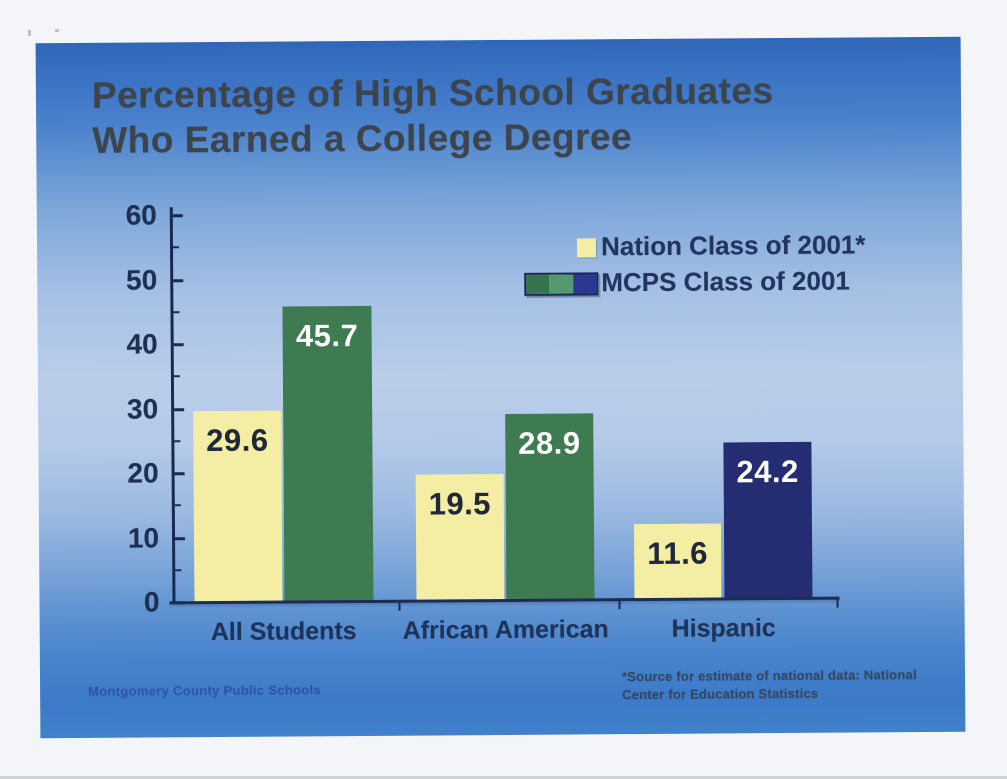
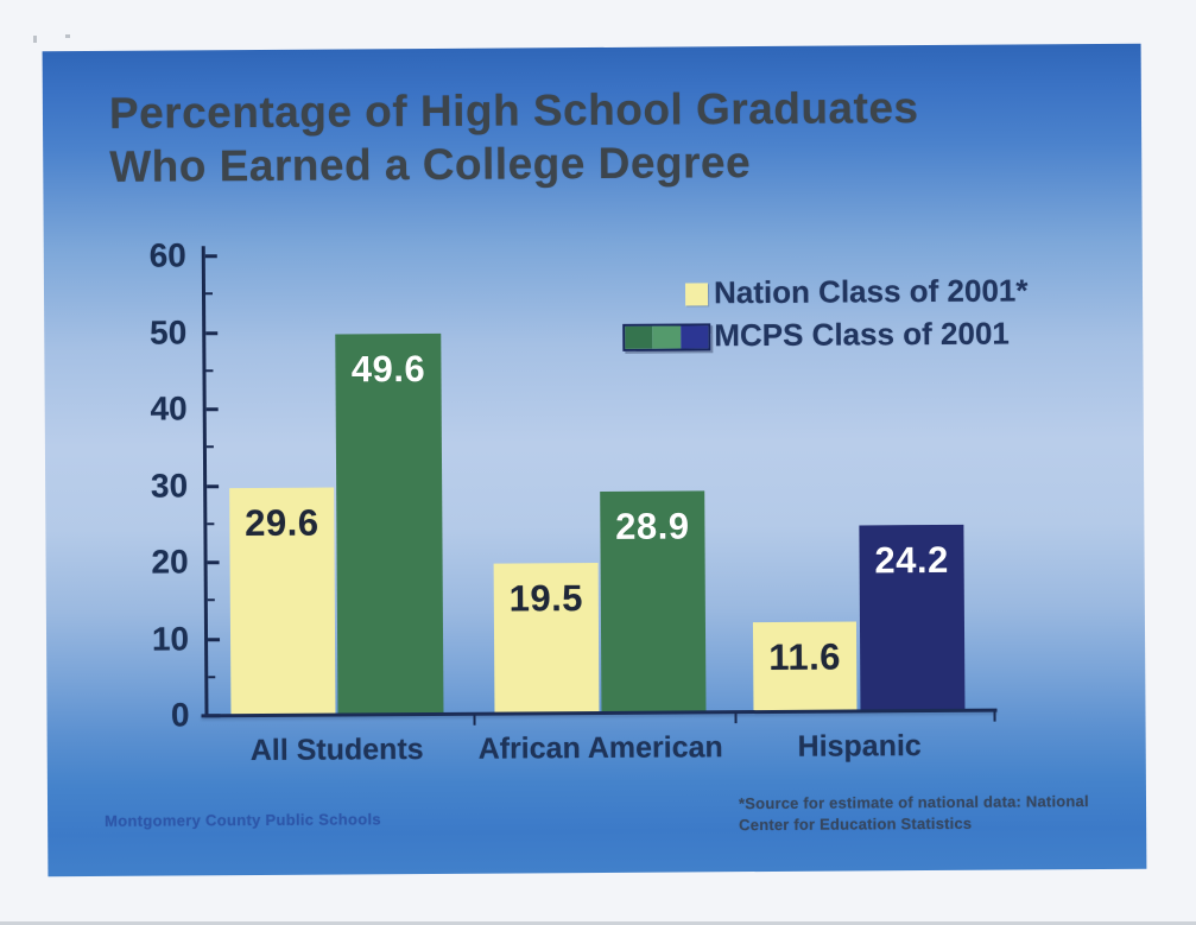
MCPS Class of 2001/All Students: 45.7 -> 49.6
